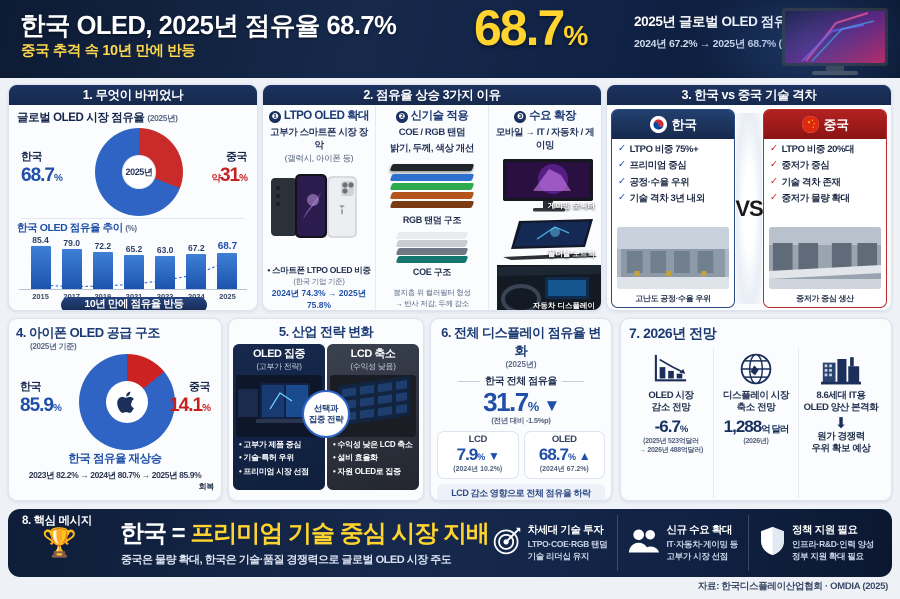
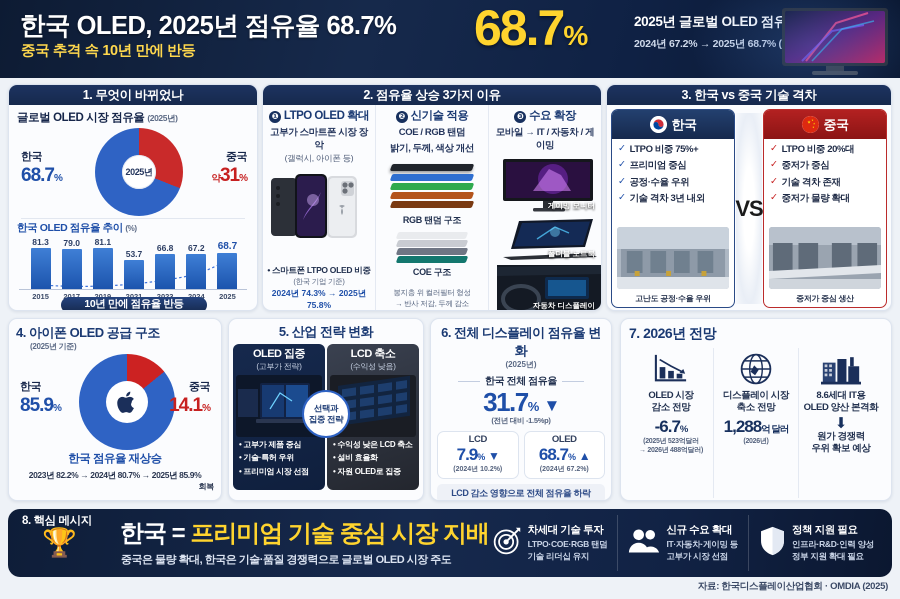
한국 OLED 점유율 추이 (%)/2015: 85.4 -> 81.3
한국 OLED 점유율 추이 (%)/2019: 72.2 -> 81.1
한국 OLED 점유율 추이 (%)/2021: 65.2 -> 53.7
한국 OLED 점유율 추이 (%)/2023: 63.0 -> 66.8
